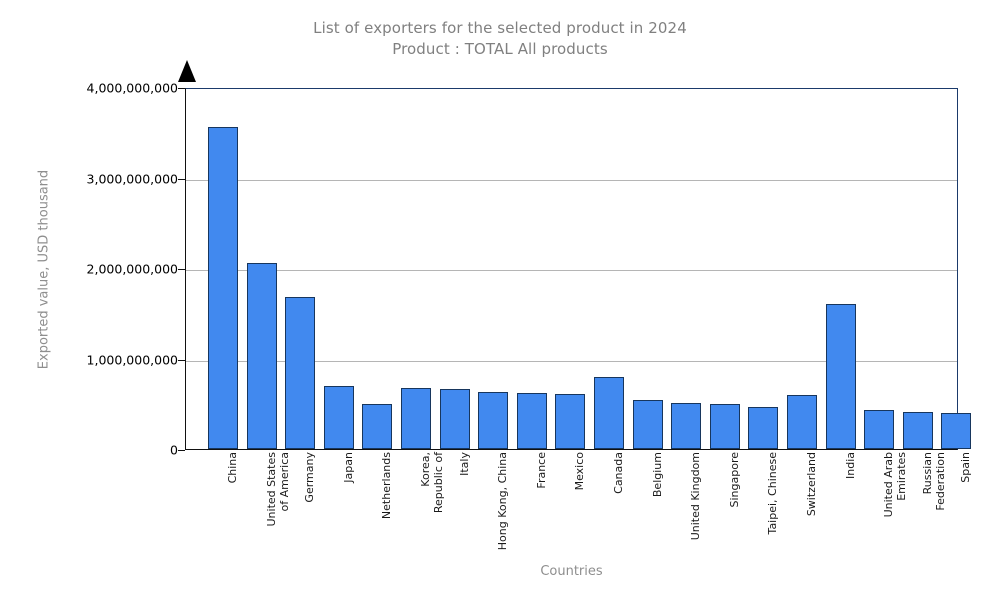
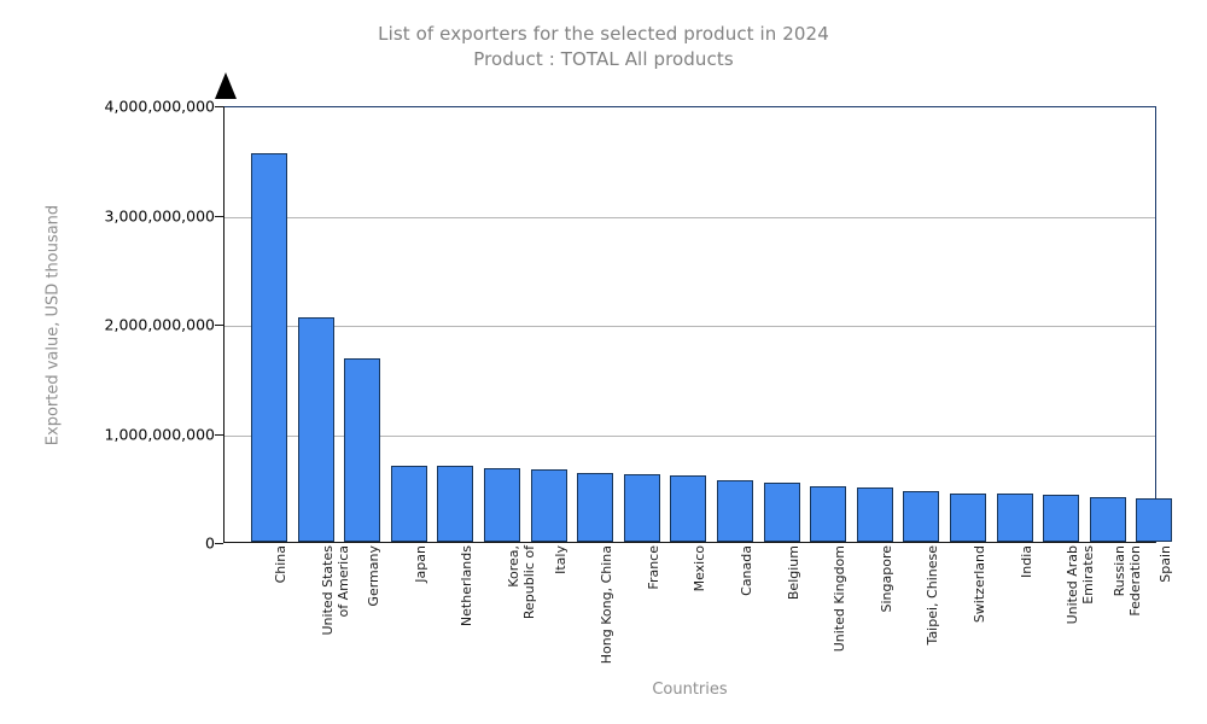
Netherlands: 500000000 -> 700000000
Canada: 800000000 -> 600000000
Switzerland: 600000000 -> 400000000
India: 1600000000 -> 400000000
